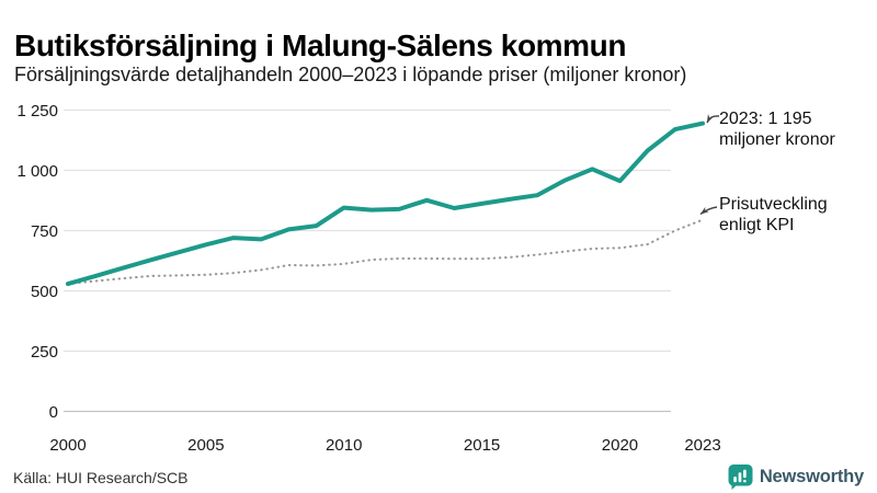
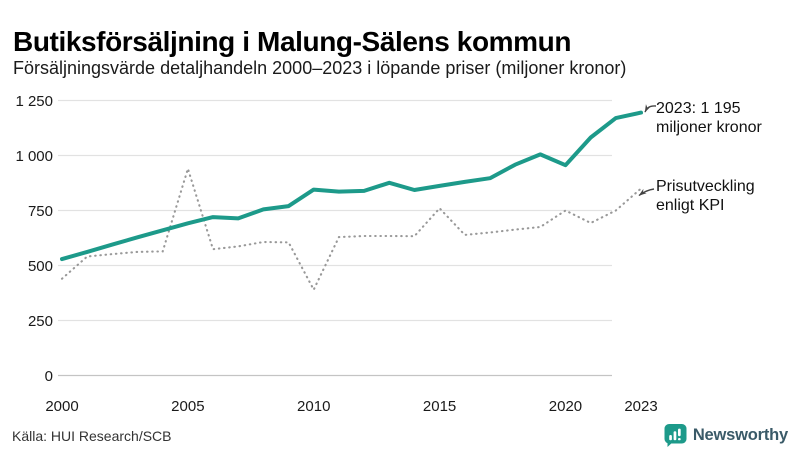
Prisutveckling enligt KPI/2000: 530 -> 440
Prisutveckling enligt KPI/2005: 570 -> 940
Prisutveckling enligt KPI/2010: 610 -> 390
Prisutveckling enligt KPI/2015: 630 -> 760
Prisutveckling enligt KPI/2020: 680 -> 750
Prisutveckling enligt KPI/2023: 800 -> 850
